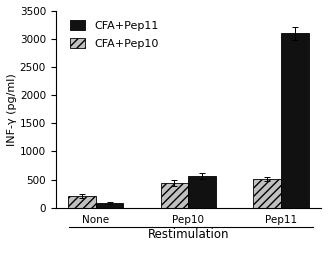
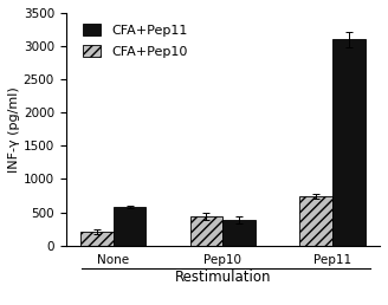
CFA+Pep11/None: 80 -> 580
CFA+Pep11/Pep10: 560 -> 380
CFA+Pep10/Pep11: 510 -> 740
